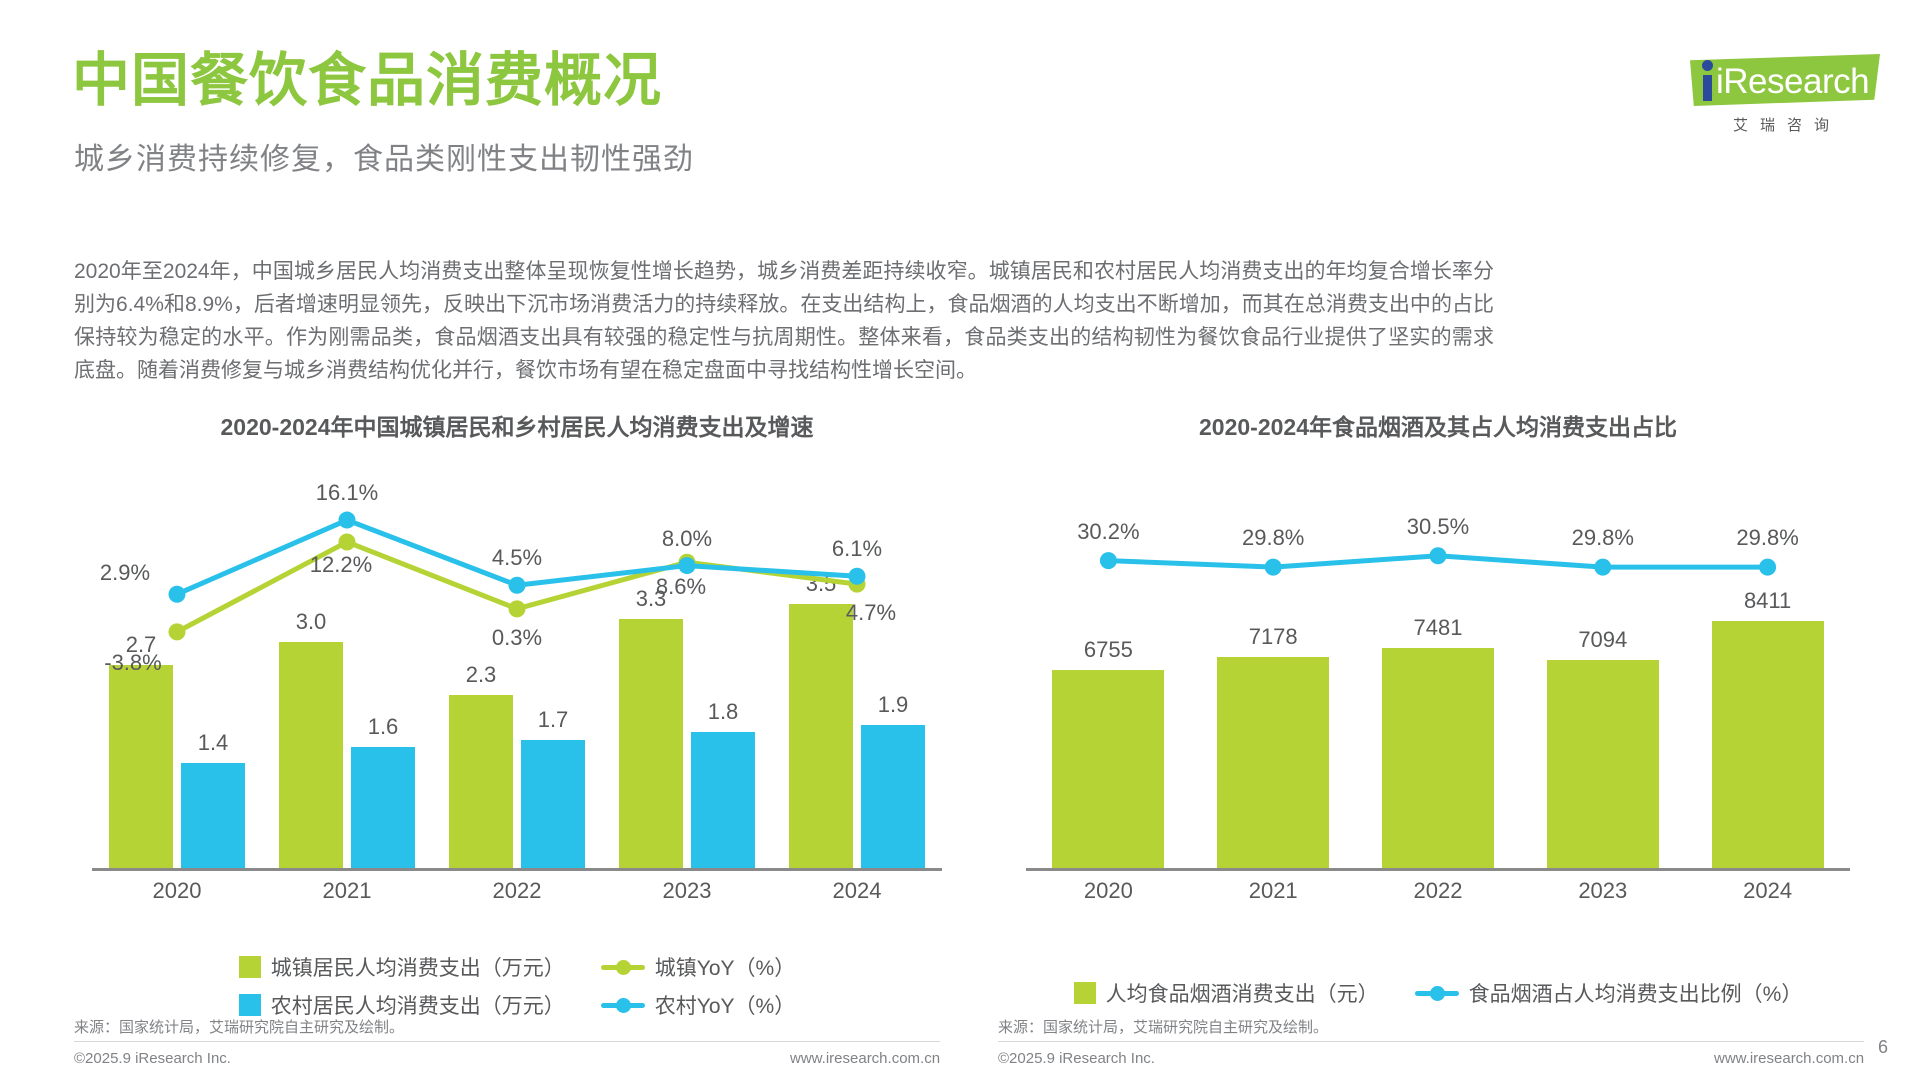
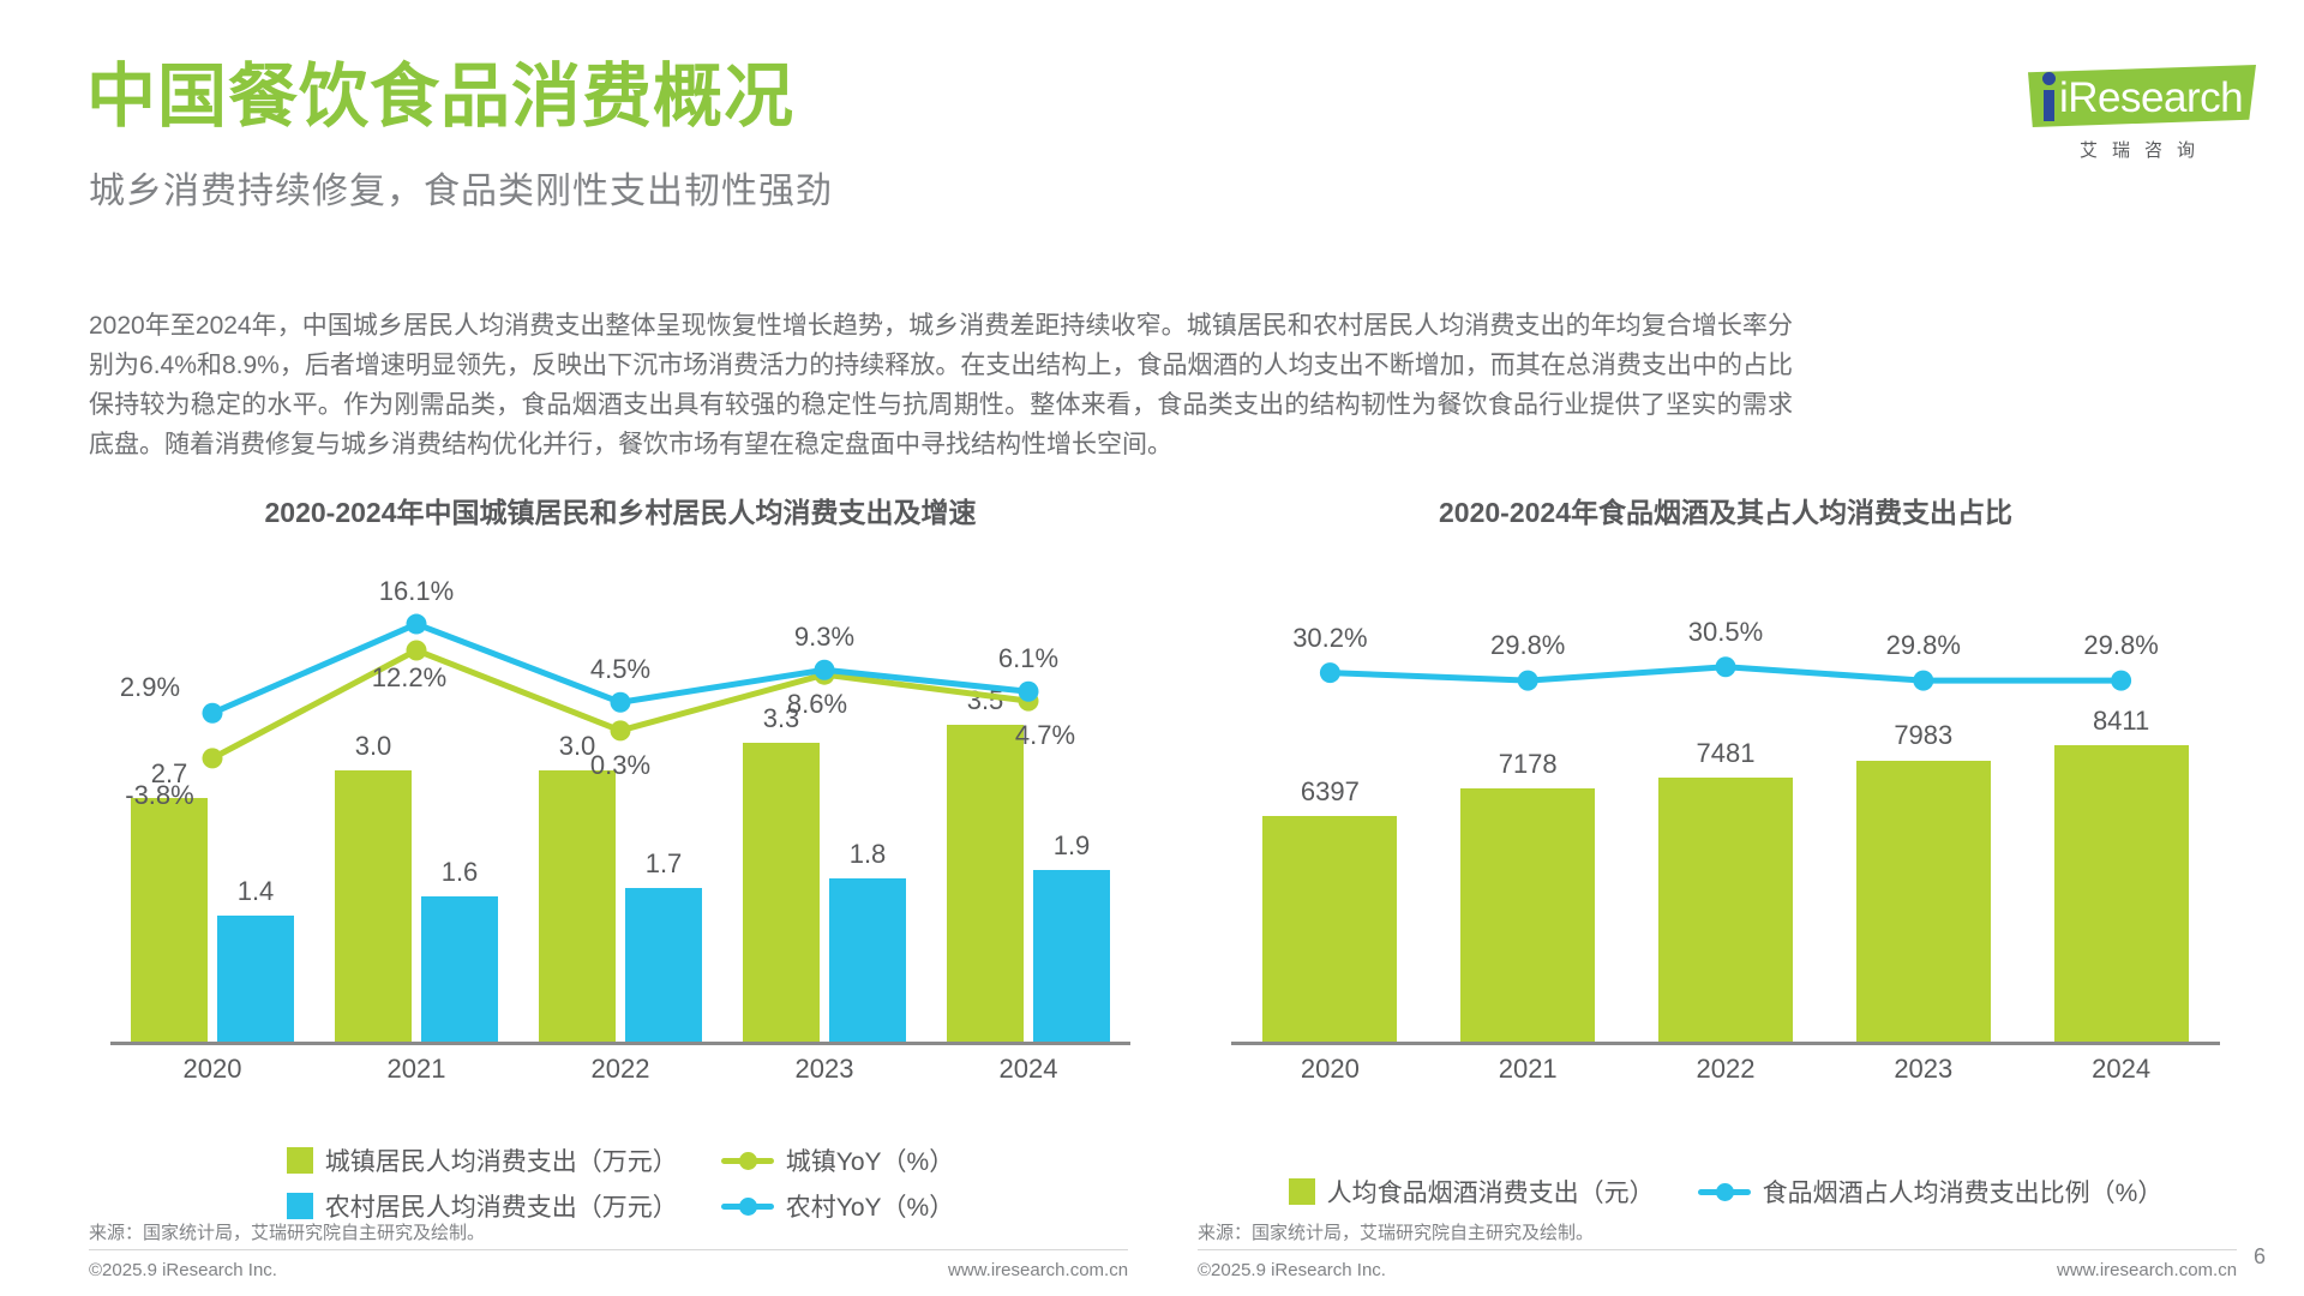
2020-2024年中国城镇居民和乡村居民人均消费支出及增速/城镇居民人均消费支出（万元）/2022: 2.3 -> 3.0
2020-2024年中国城镇居民和乡村居民人均消费支出及增速/农村YoY（%）/2023: 8.0% -> 9.3%
2020-2024年食品烟酒及其占人均消费支出占比/人均食品烟酒消费支出（元）/2020: 6755 -> 6397
2020-2024年食品烟酒及其占人均消费支出占比/人均食品烟酒消费支出（元）/2023: 7094 -> 7983
